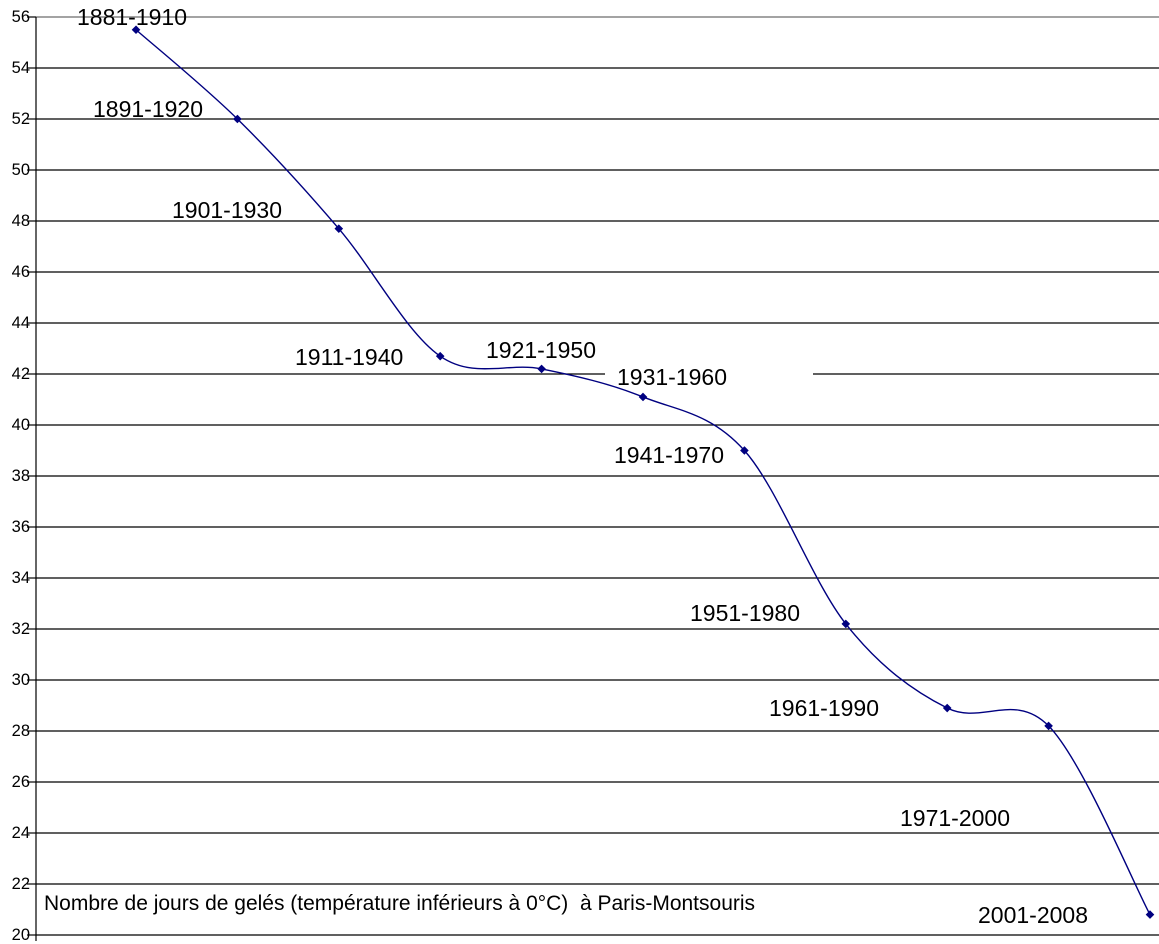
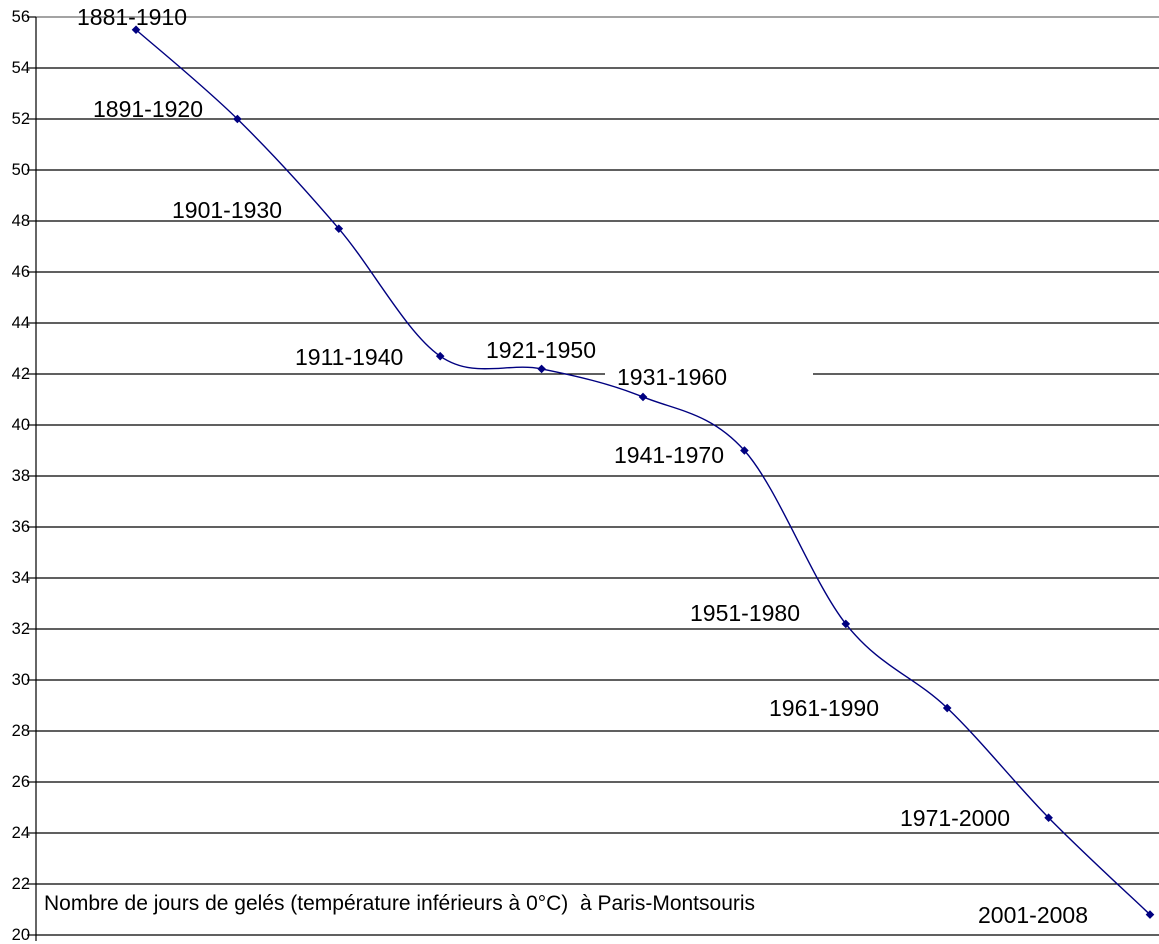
1971-2000: 28.2 -> 24.6
